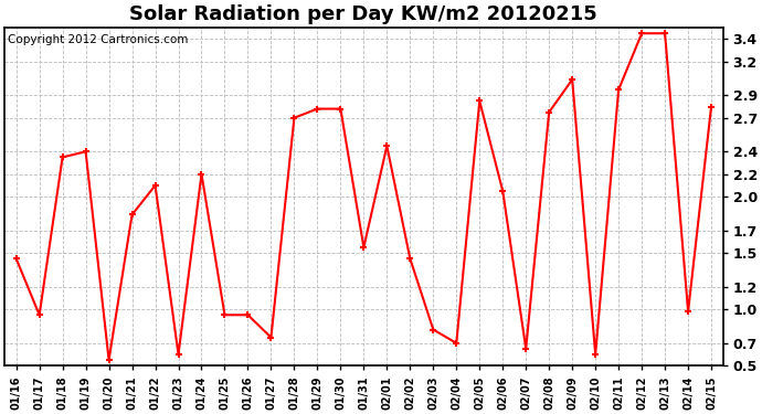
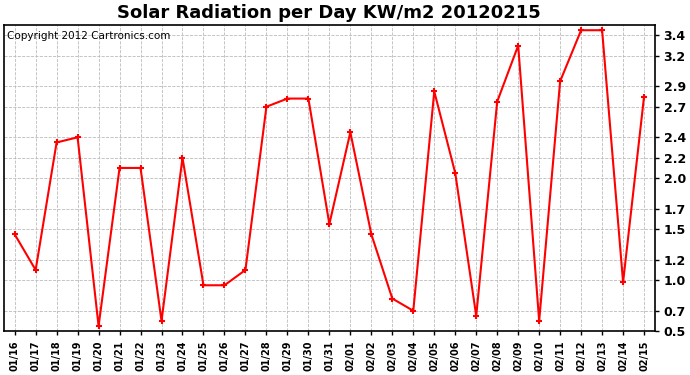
01/17: 0.95 -> 1.10
01/21: 1.84 -> 2.10
01/27: 0.75 -> 1.10
02/09: 3.04 -> 3.30
